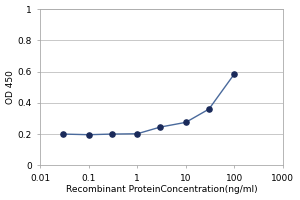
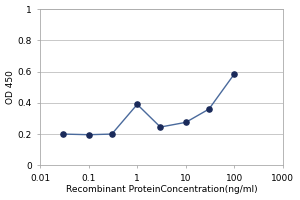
1: 0.20 -> 0.39
